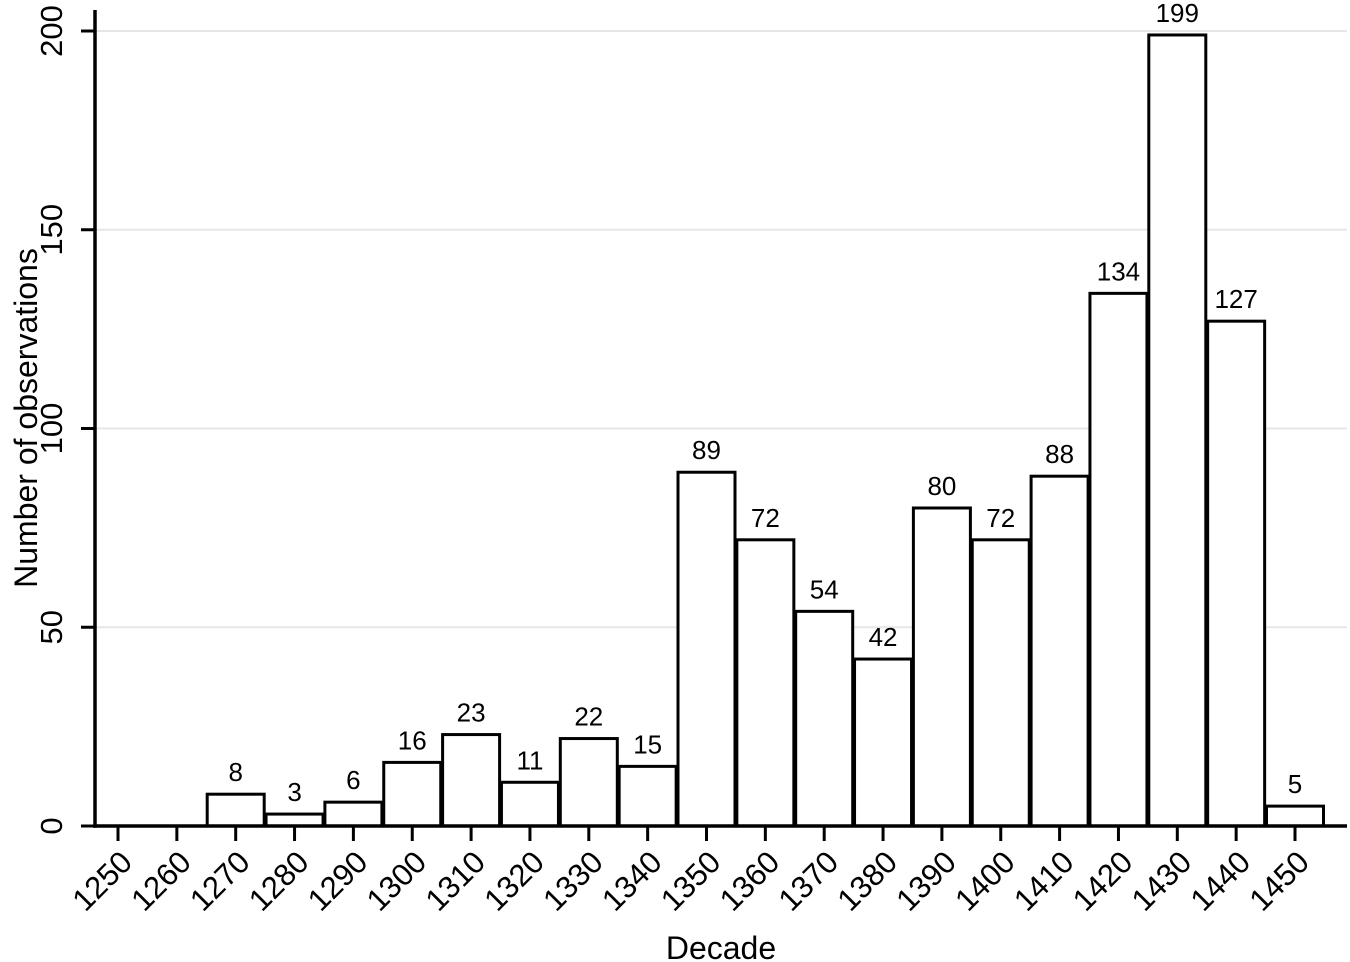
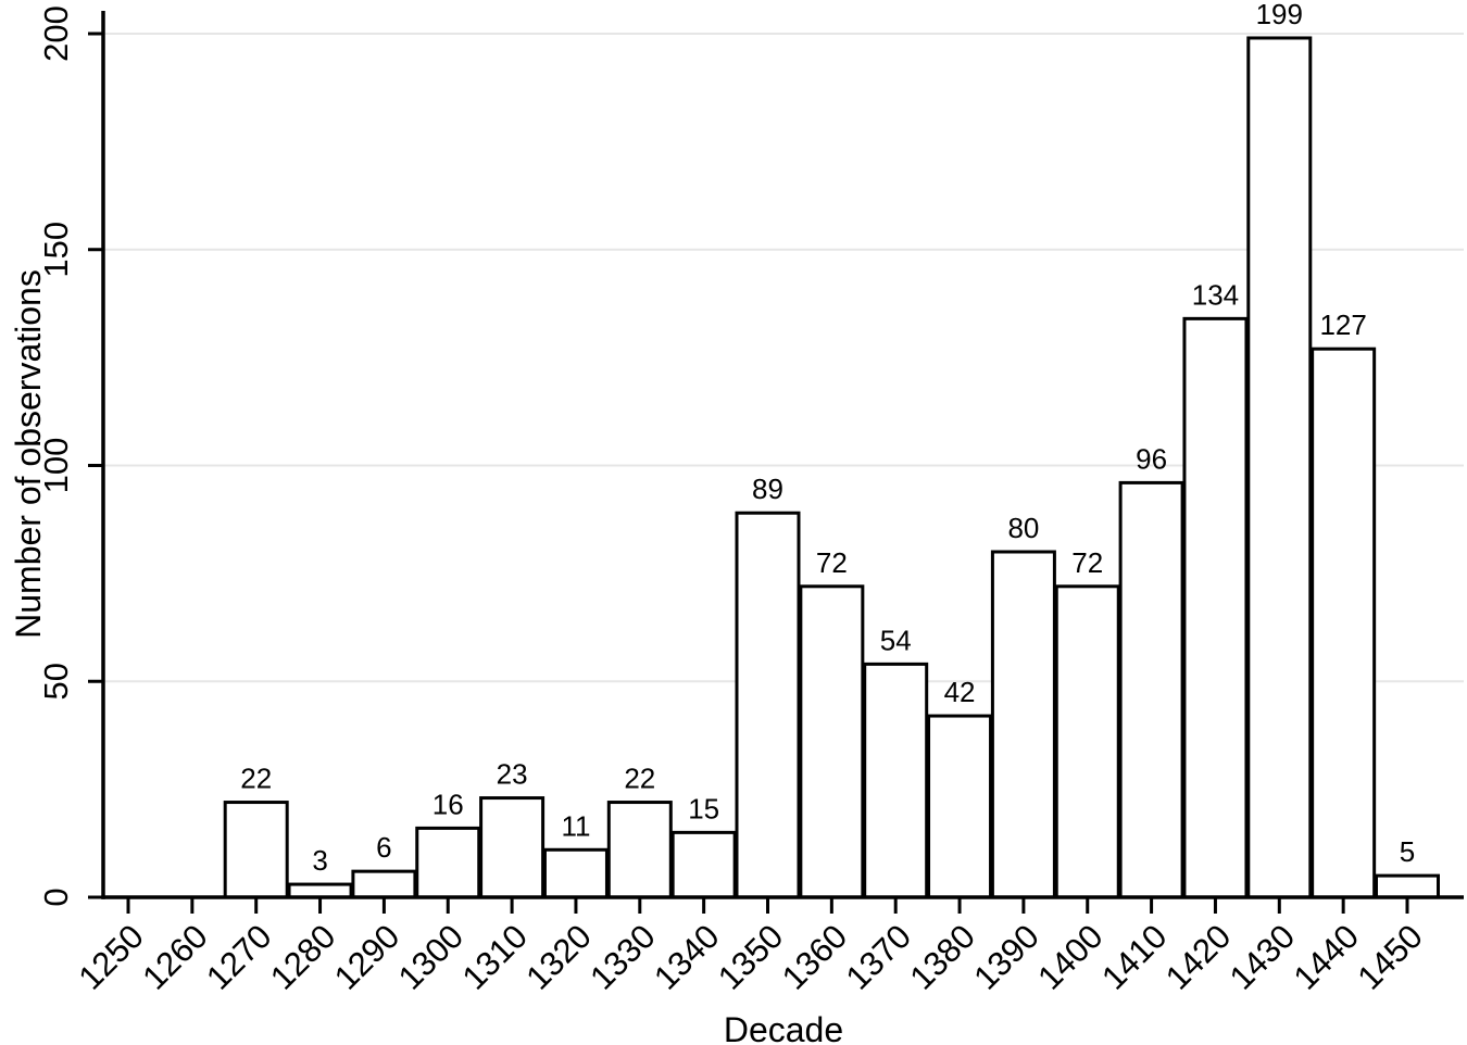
1270: 8 -> 22
1410: 88 -> 96
